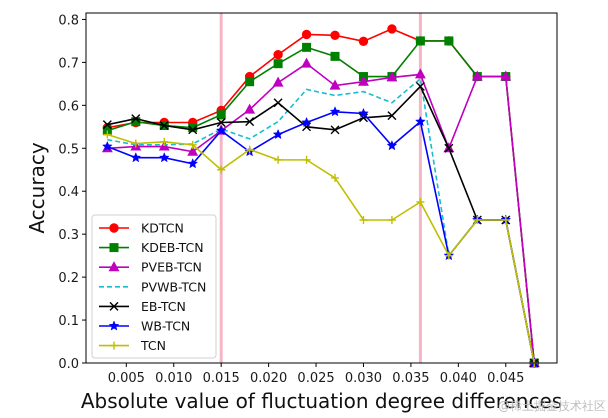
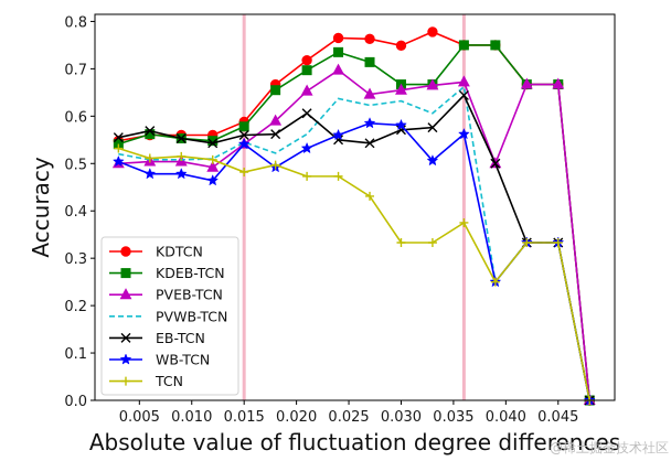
TCN/0.015: 0.45 -> 0.48
